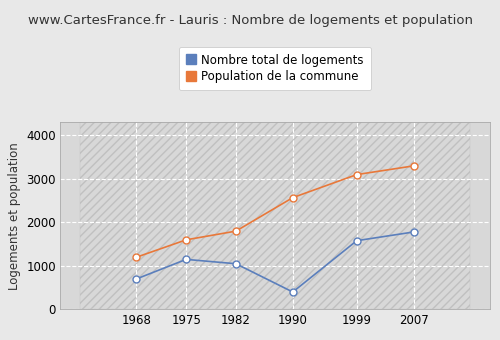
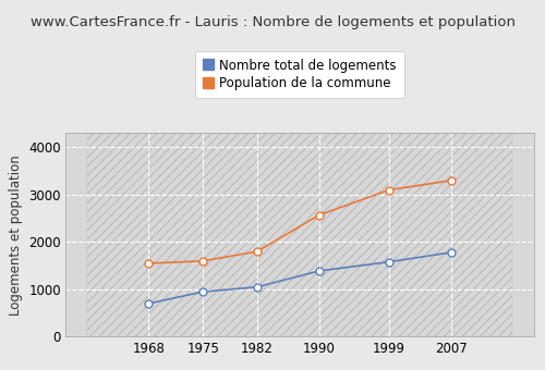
Population de la commune/1968: 1200 -> 1550
Nombre total de logements/1975: 1150 -> 950
Nombre total de logements/1990: 400 -> 1390
